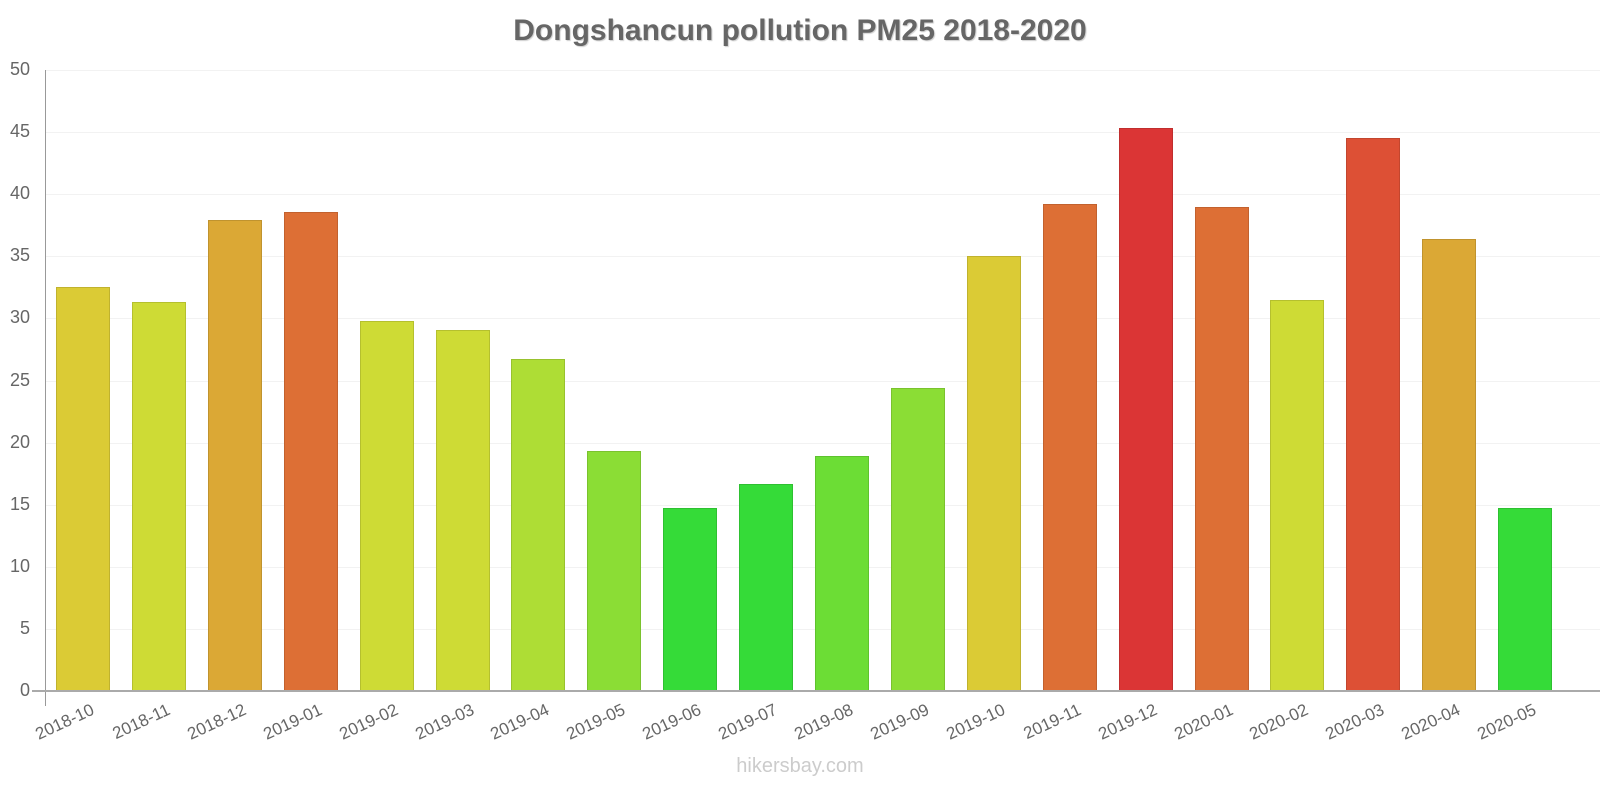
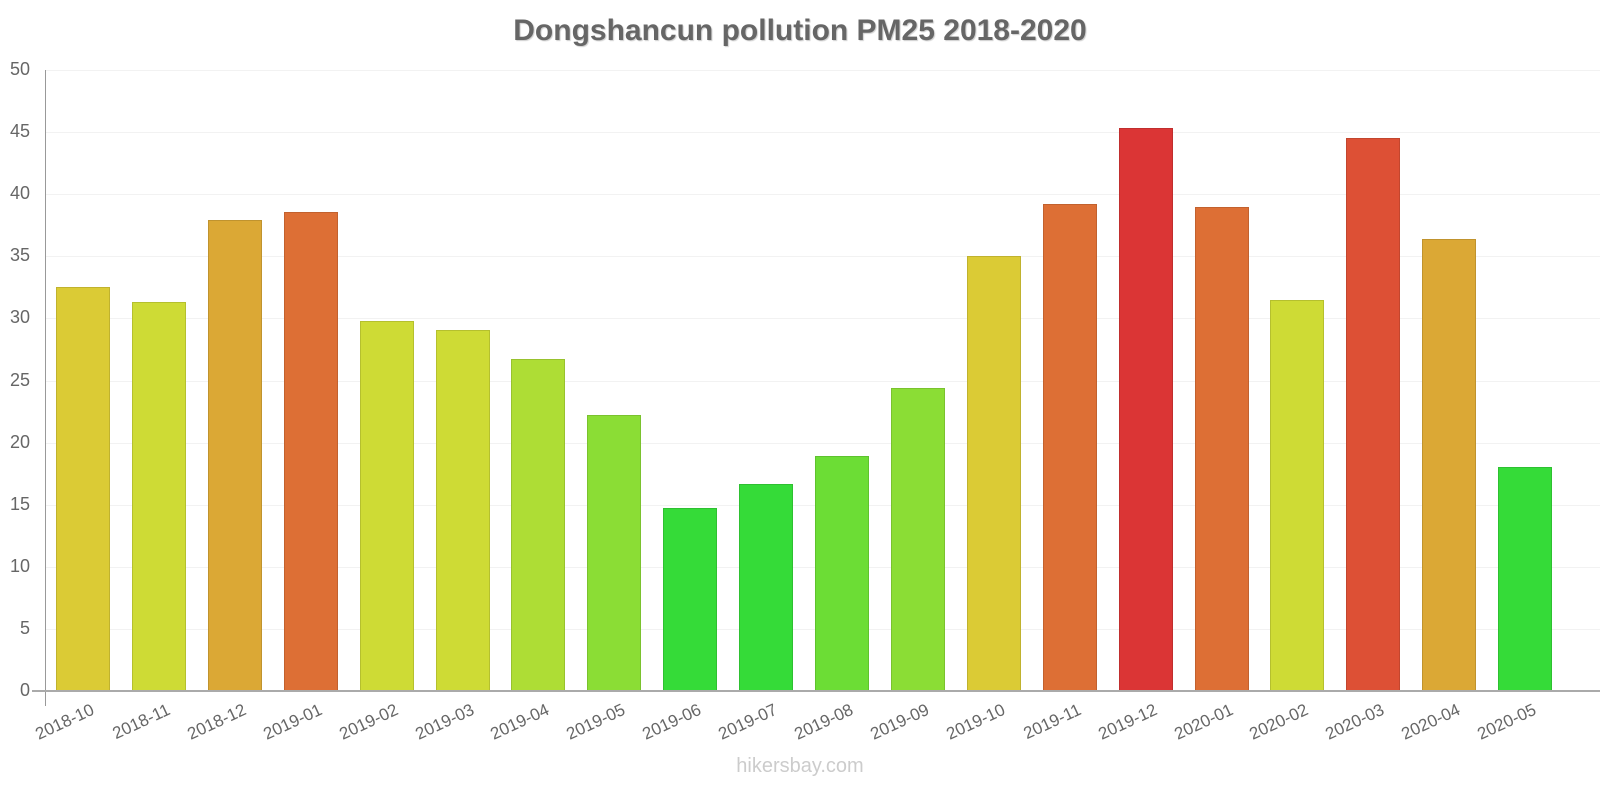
2019-05: 19.3 -> 22.2
2020-05: 14.7 -> 18.0
